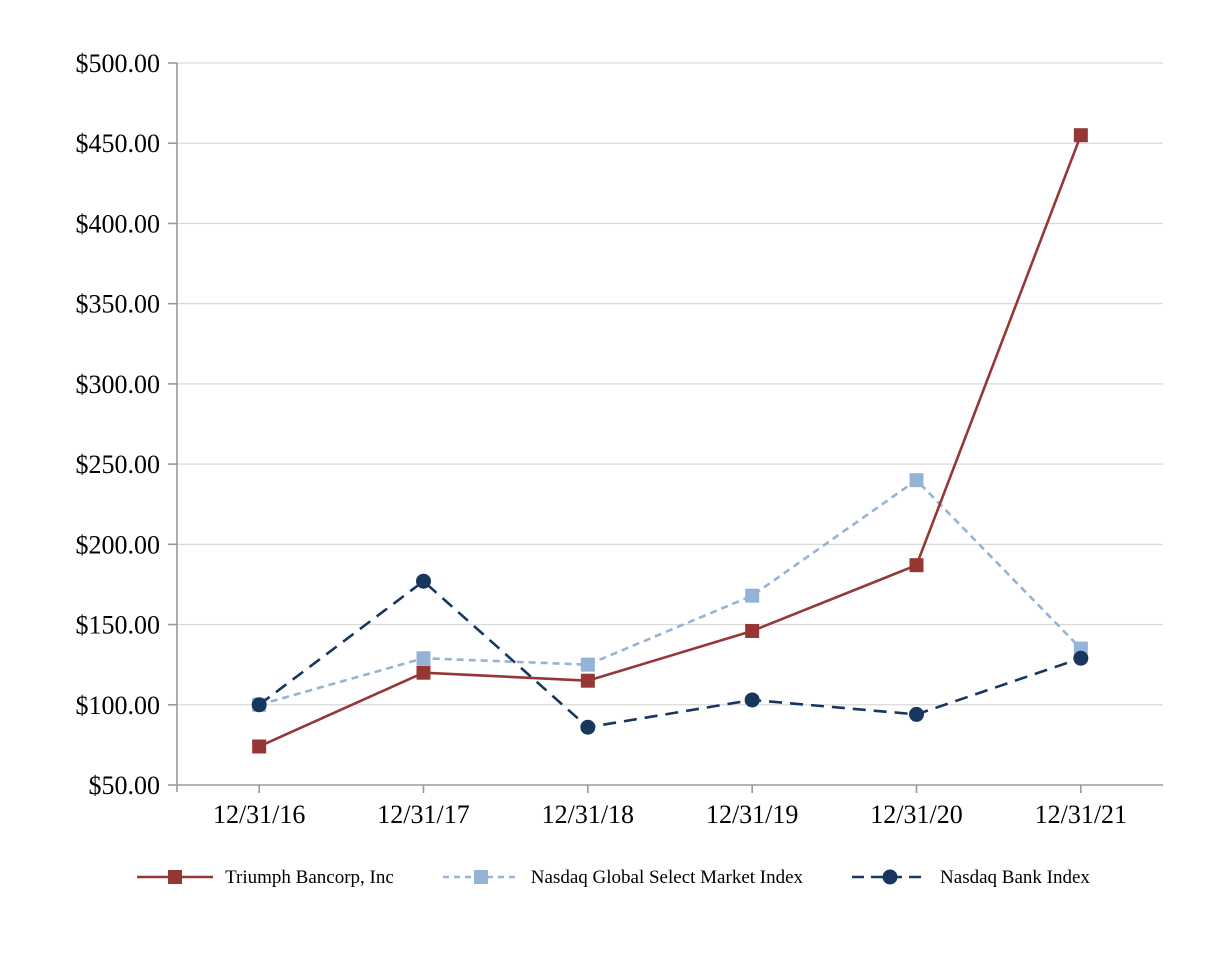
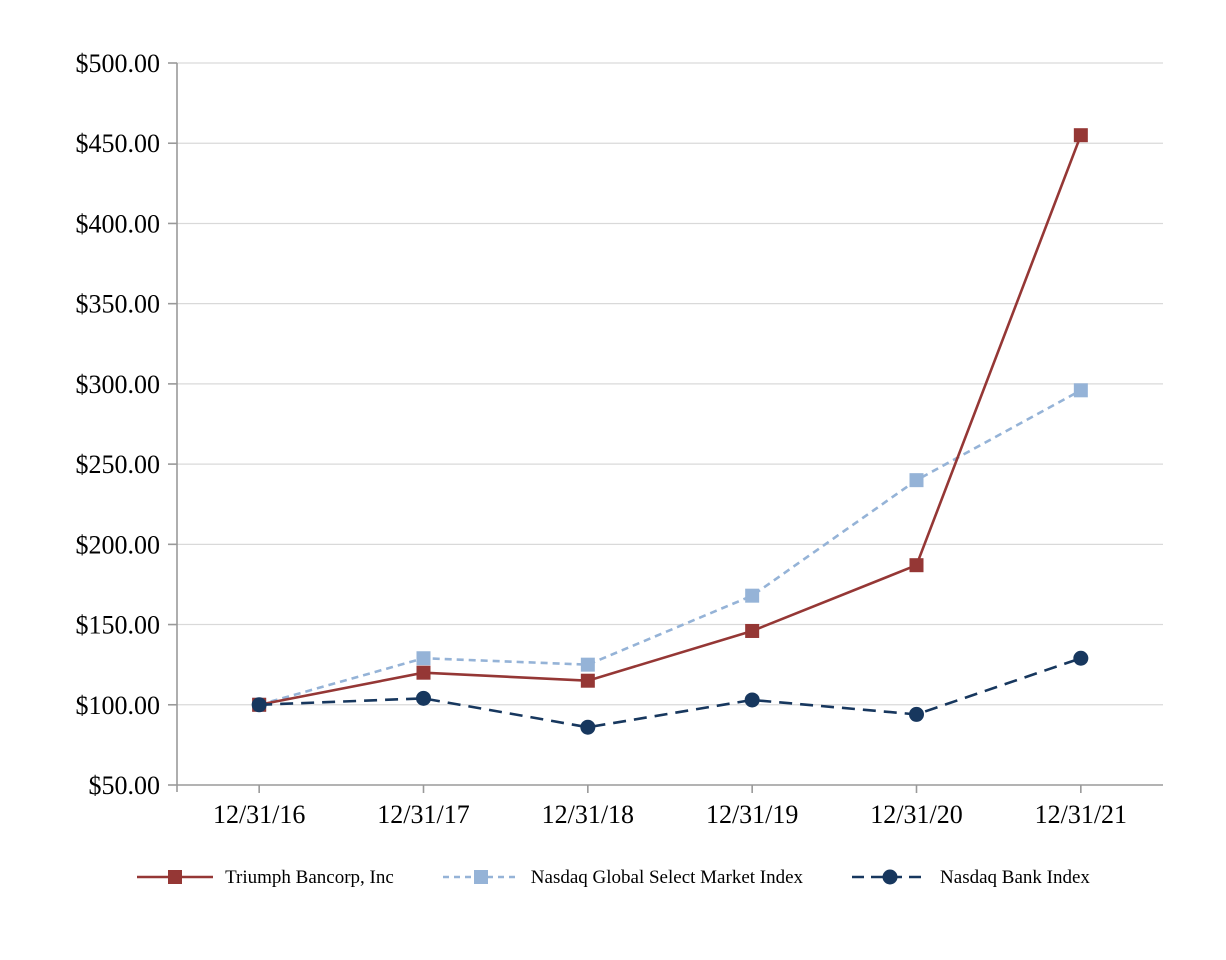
Triumph Bancorp, Inc/12/31/16: $74 -> $100
Nasdaq Bank Index/12/31/17: $177 -> $104
Nasdaq Global Select Market Index/12/31/21: $135 -> $296
